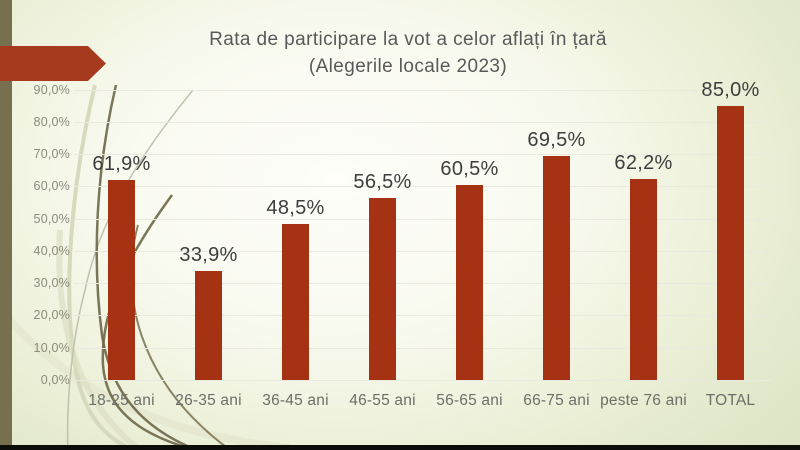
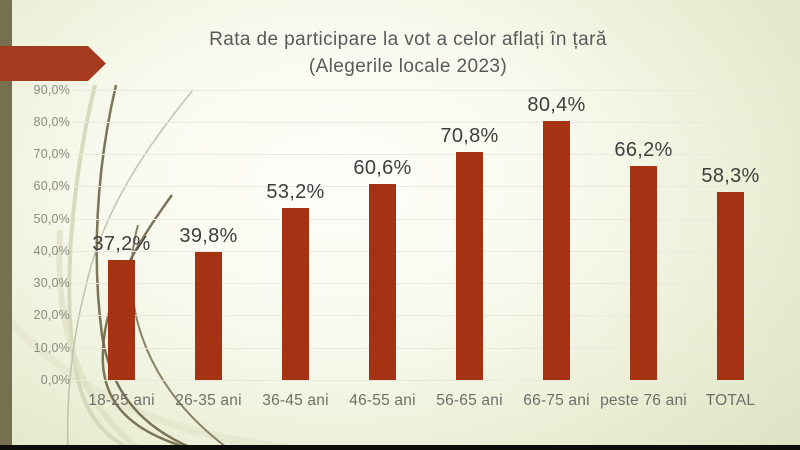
18-25 ani: 61,9% -> 37,2%
26-35 ani: 33,9% -> 39,8%
36-45 ani: 48,5% -> 53,2%
46-55 ani: 56,5% -> 60,6%
56-65 ani: 60,5% -> 70,8%
66-75 ani: 69,5% -> 80,4%
peste 76 ani: 62,2% -> 66,2%
TOTAL: 85,0% -> 58,3%
